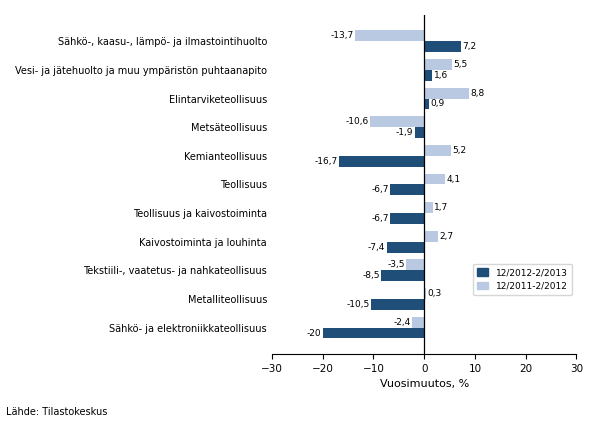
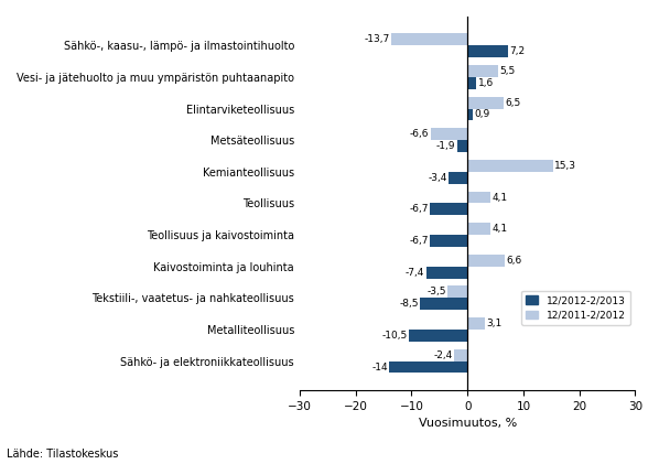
12/2011-2/2012/Elintarviketeollisuus: 8,8 -> 6,5
12/2011-2/2012/Metsäteollisuus: -10,6 -> -6,6
12/2011-2/2012/Kemianteollisuus: 5,2 -> 15,3
12/2012-2/2013/Kemianteollisuus: -16,7 -> -3,4
12/2011-2/2012/Teollisuus ja kaivostoiminta: 1,7 -> 4,1
12/2011-2/2012/Kaivostoiminta ja louhinta: 2,7 -> 6,6
12/2011-2/2012/Metalliteollisuus: 0,3 -> 3,1
12/2012-2/2013/Sähkö- ja elektroniikkateollisuus: -20 -> -14
